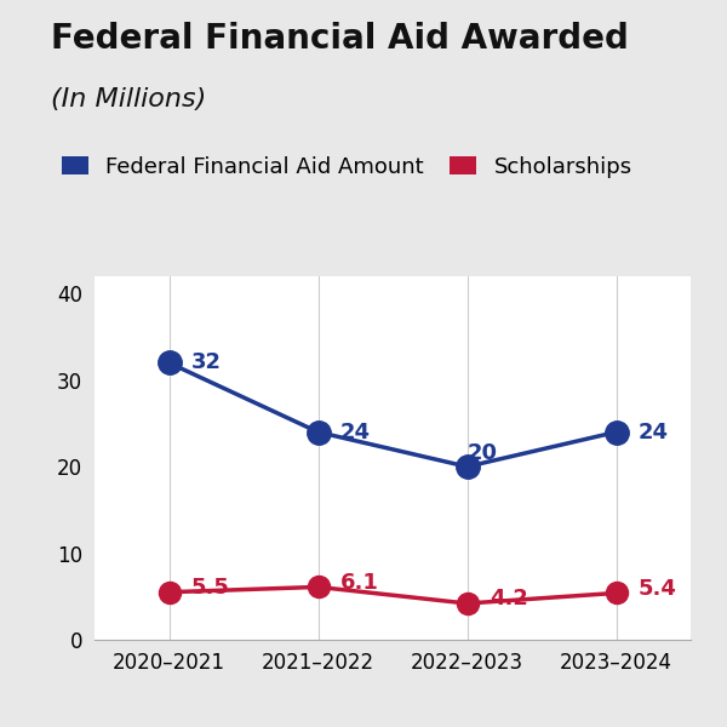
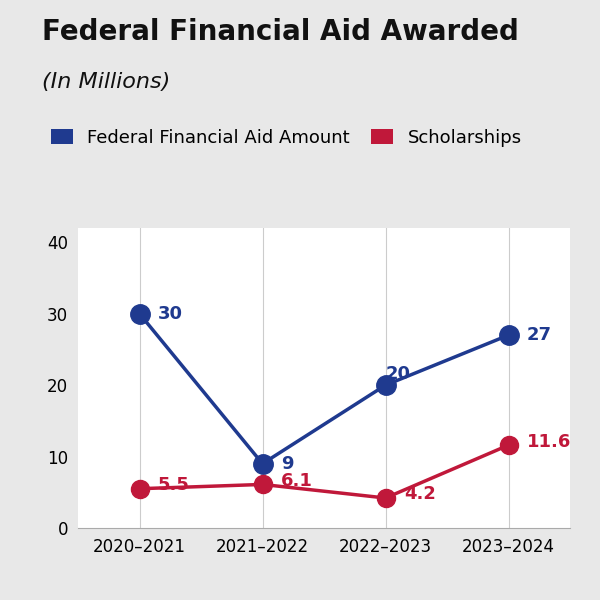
Federal Financial Aid Amount/2020–2021: 32 -> 30
Federal Financial Aid Amount/2021–2022: 24 -> 9
Federal Financial Aid Amount/2023–2024: 24 -> 27
Scholarships/2023–2024: 5.4 -> 11.6
